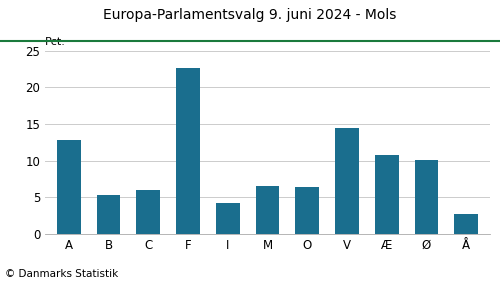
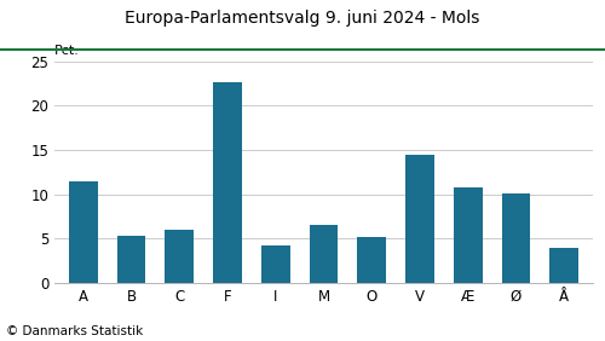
A: 12.8 -> 11.5
O: 6.4 -> 5.2
Å: 2.8 -> 3.9
